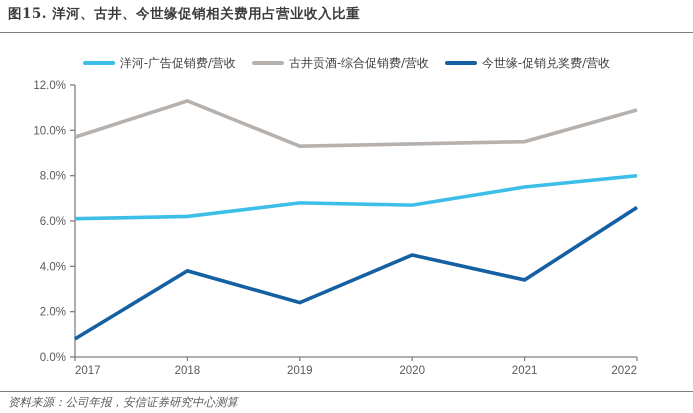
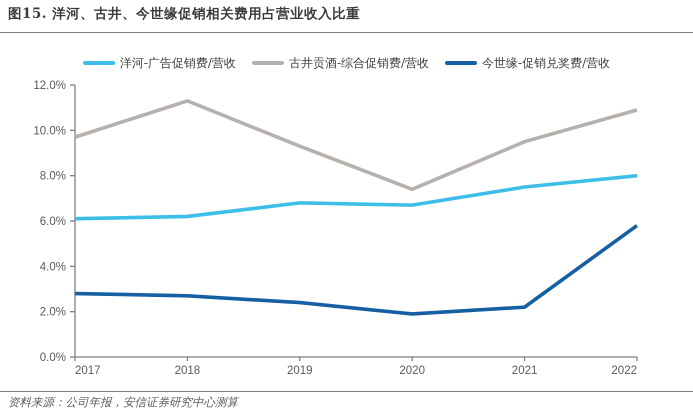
今世缘-促销兑奖费/营收/2017: 0.8% -> 2.8%
今世缘-促销兑奖费/营收/2018: 3.8% -> 2.7%
古井贡酒-综合促销费/营收/2020: 9.4% -> 7.4%
今世缘-促销兑奖费/营收/2020: 4.5% -> 1.9%
今世缘-促销兑奖费/营收/2021: 3.4% -> 2.2%
今世缘-促销兑奖费/营收/2022: 6.6% -> 5.8%
